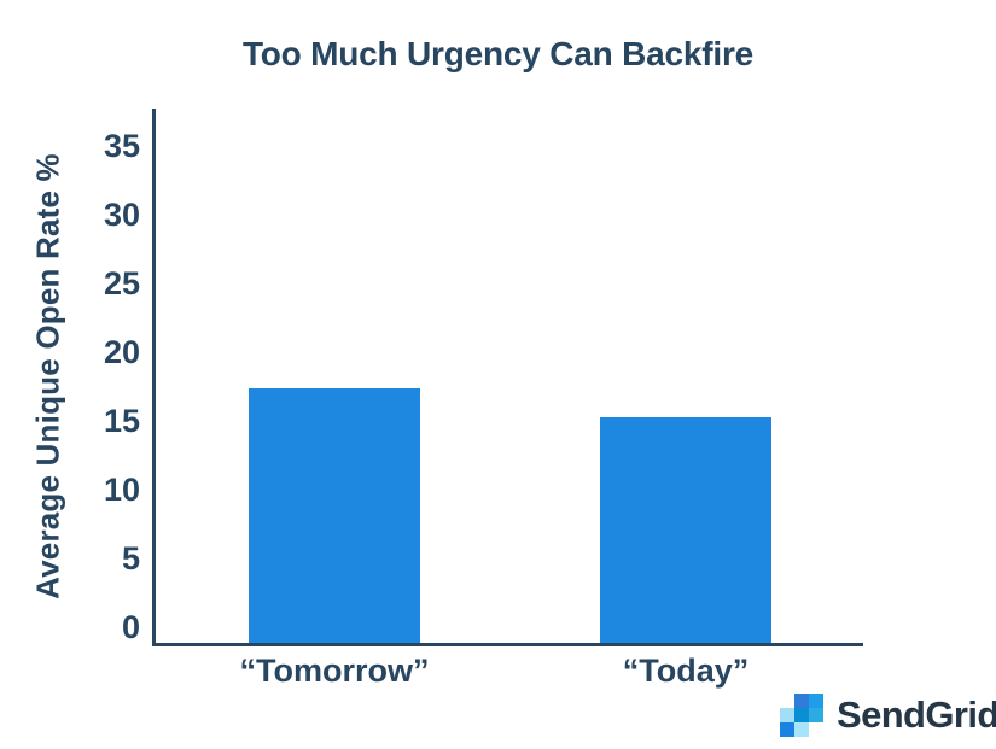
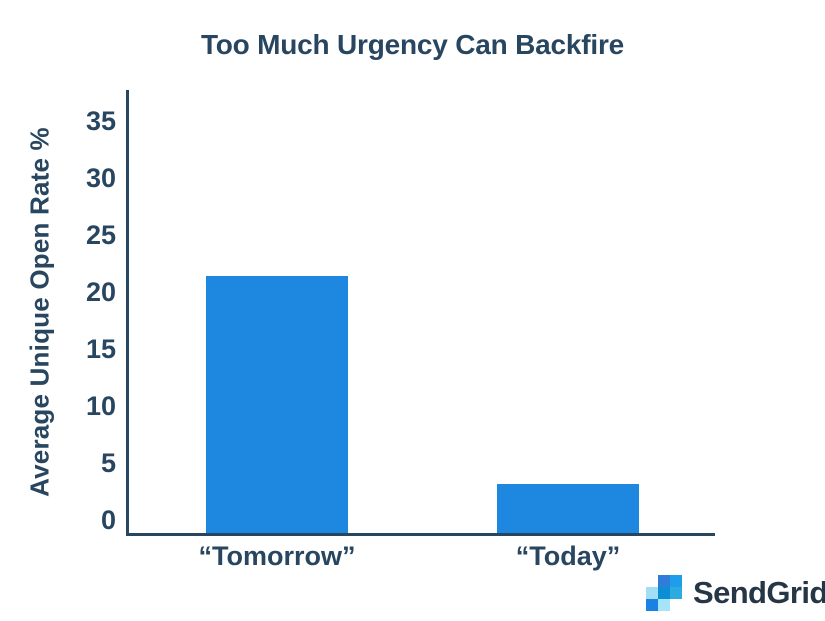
“Tomorrow”: 17.4 -> 21.4
“Today”: 15.3 -> 3.2
